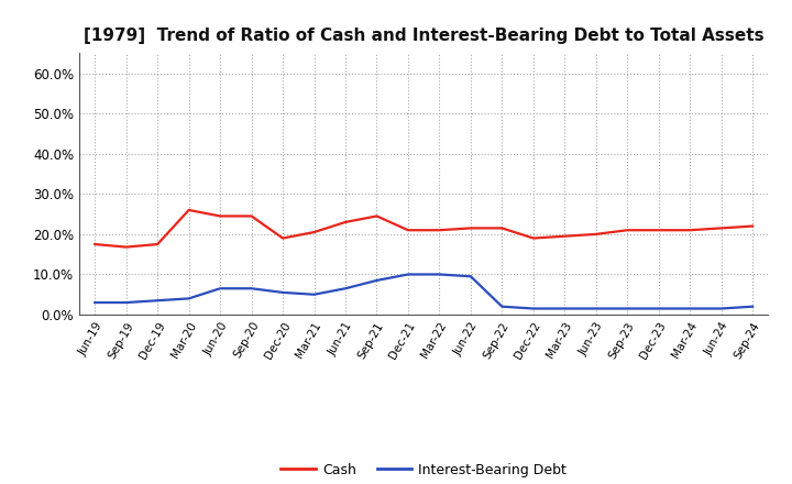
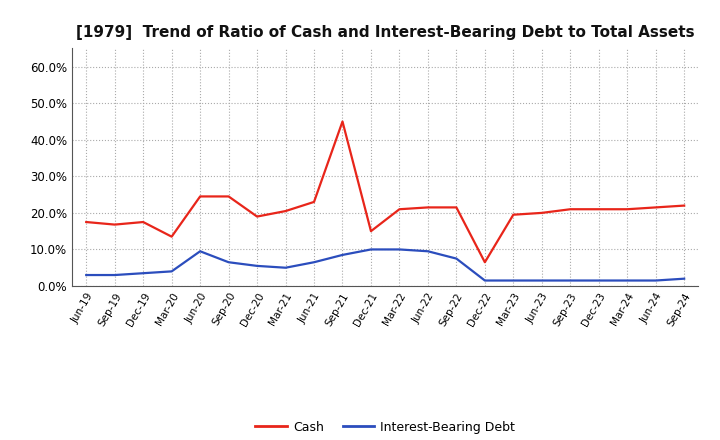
Cash/Mar-20: 26.0% -> 13.5%
Interest-Bearing Debt/Jun-20: 6.5% -> 9.5%
Cash/Sep-21: 24.5% -> 45.0%
Cash/Dec-21: 21.0% -> 15.0%
Interest-Bearing Debt/Sep-22: 2.0% -> 7.5%
Cash/Dec-22: 19.0% -> 6.5%
